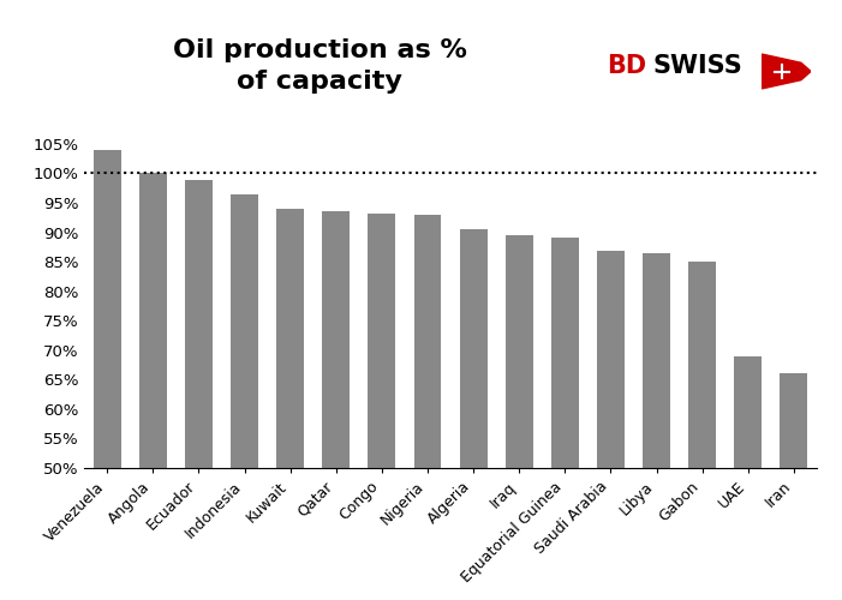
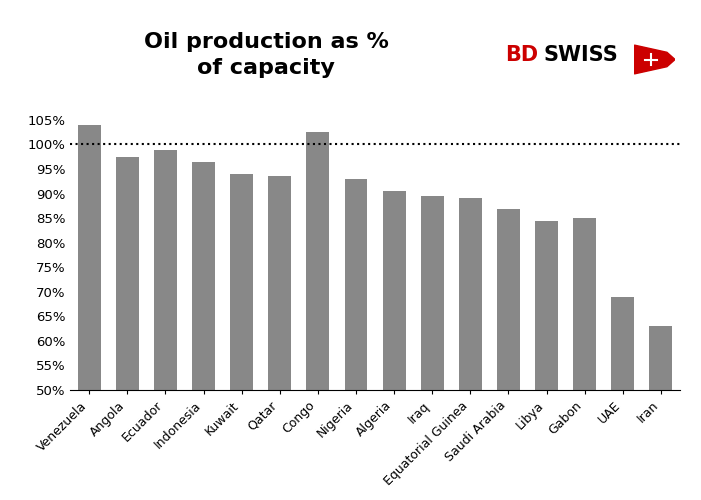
Angola: 100.1% -> 97.5%
Congo: 93.2% -> 102.5%
Libya: 86.5% -> 84.5%
Iran: 66.0% -> 63.0%
